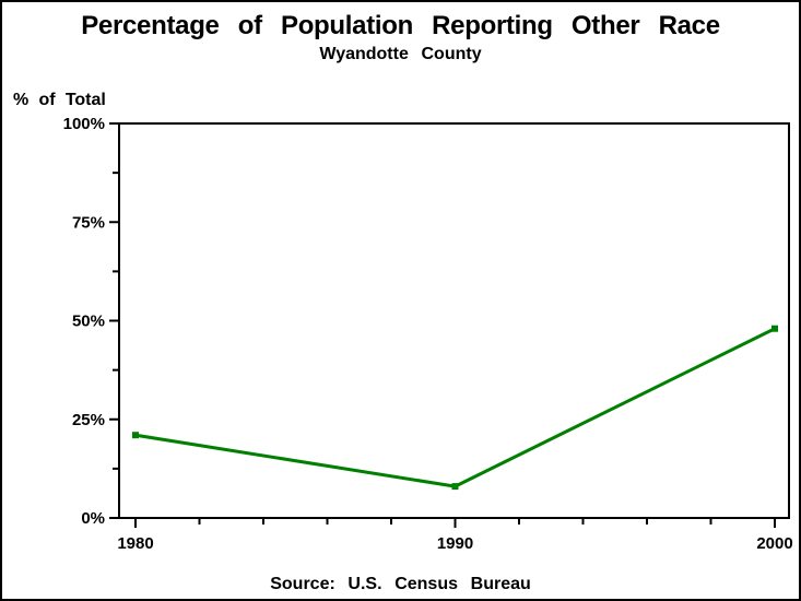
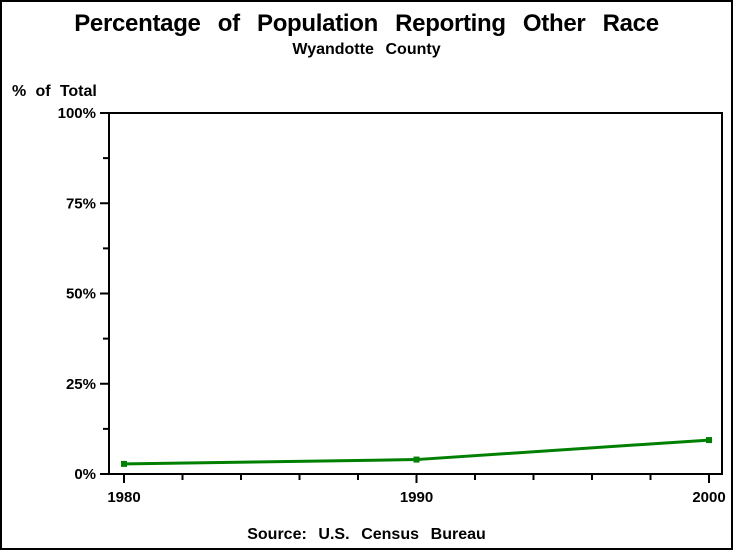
1980: 21% -> 3%
1990: 8% -> 4%
2000: 48% -> 9%
